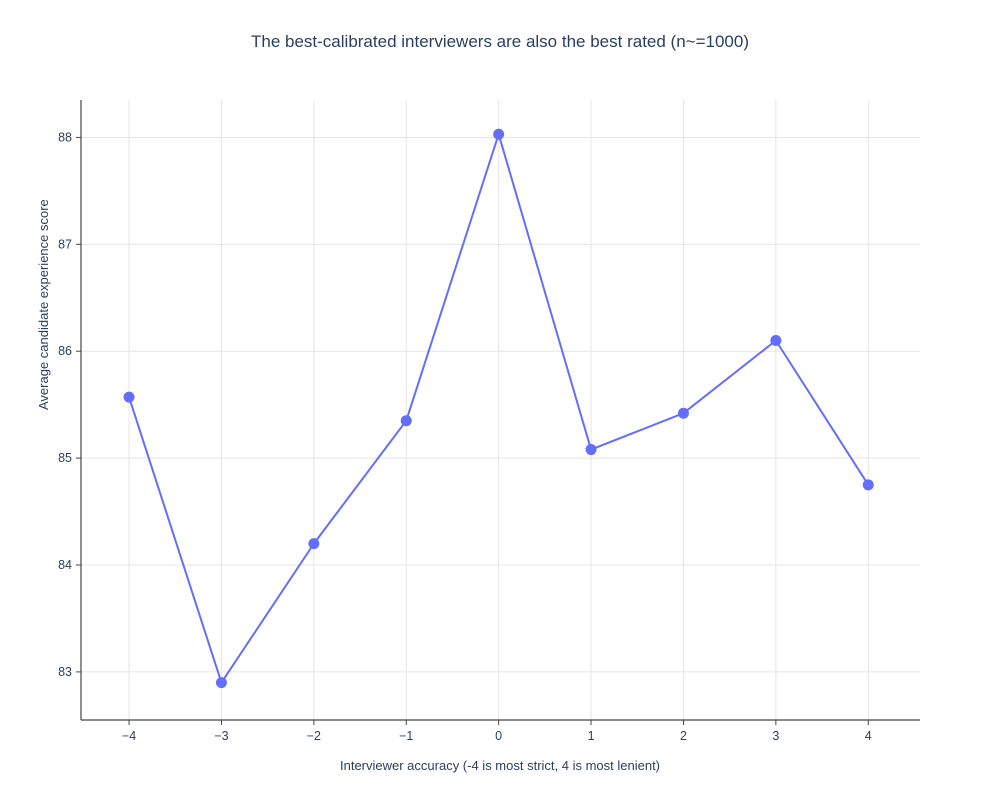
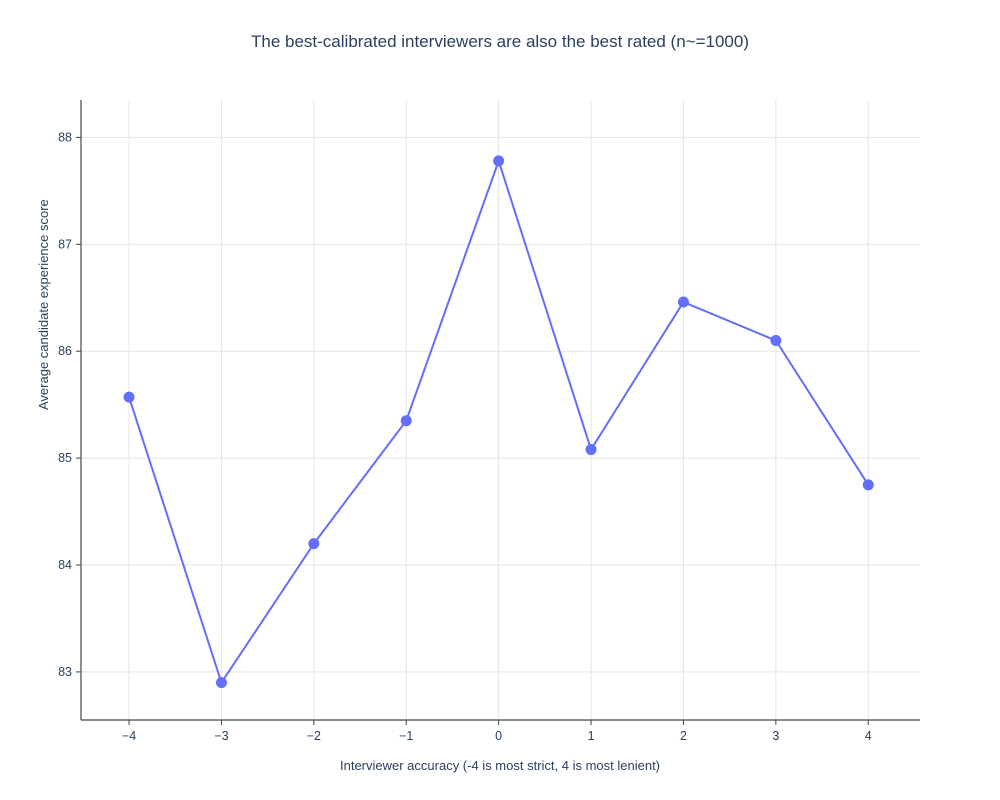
0: 88.03 -> 87.78
2: 85.42 -> 86.46
